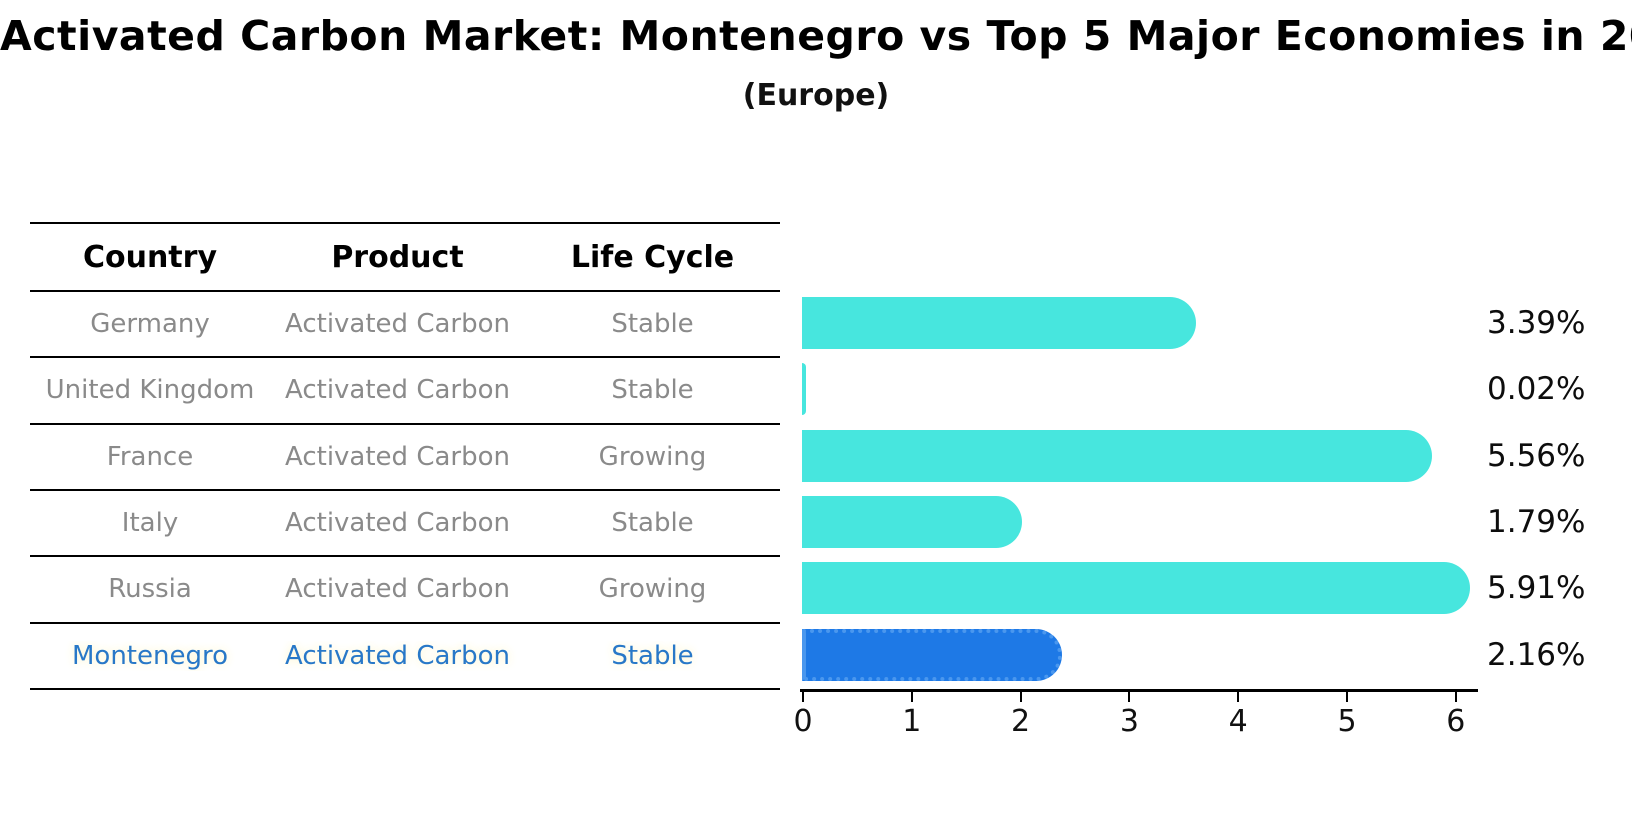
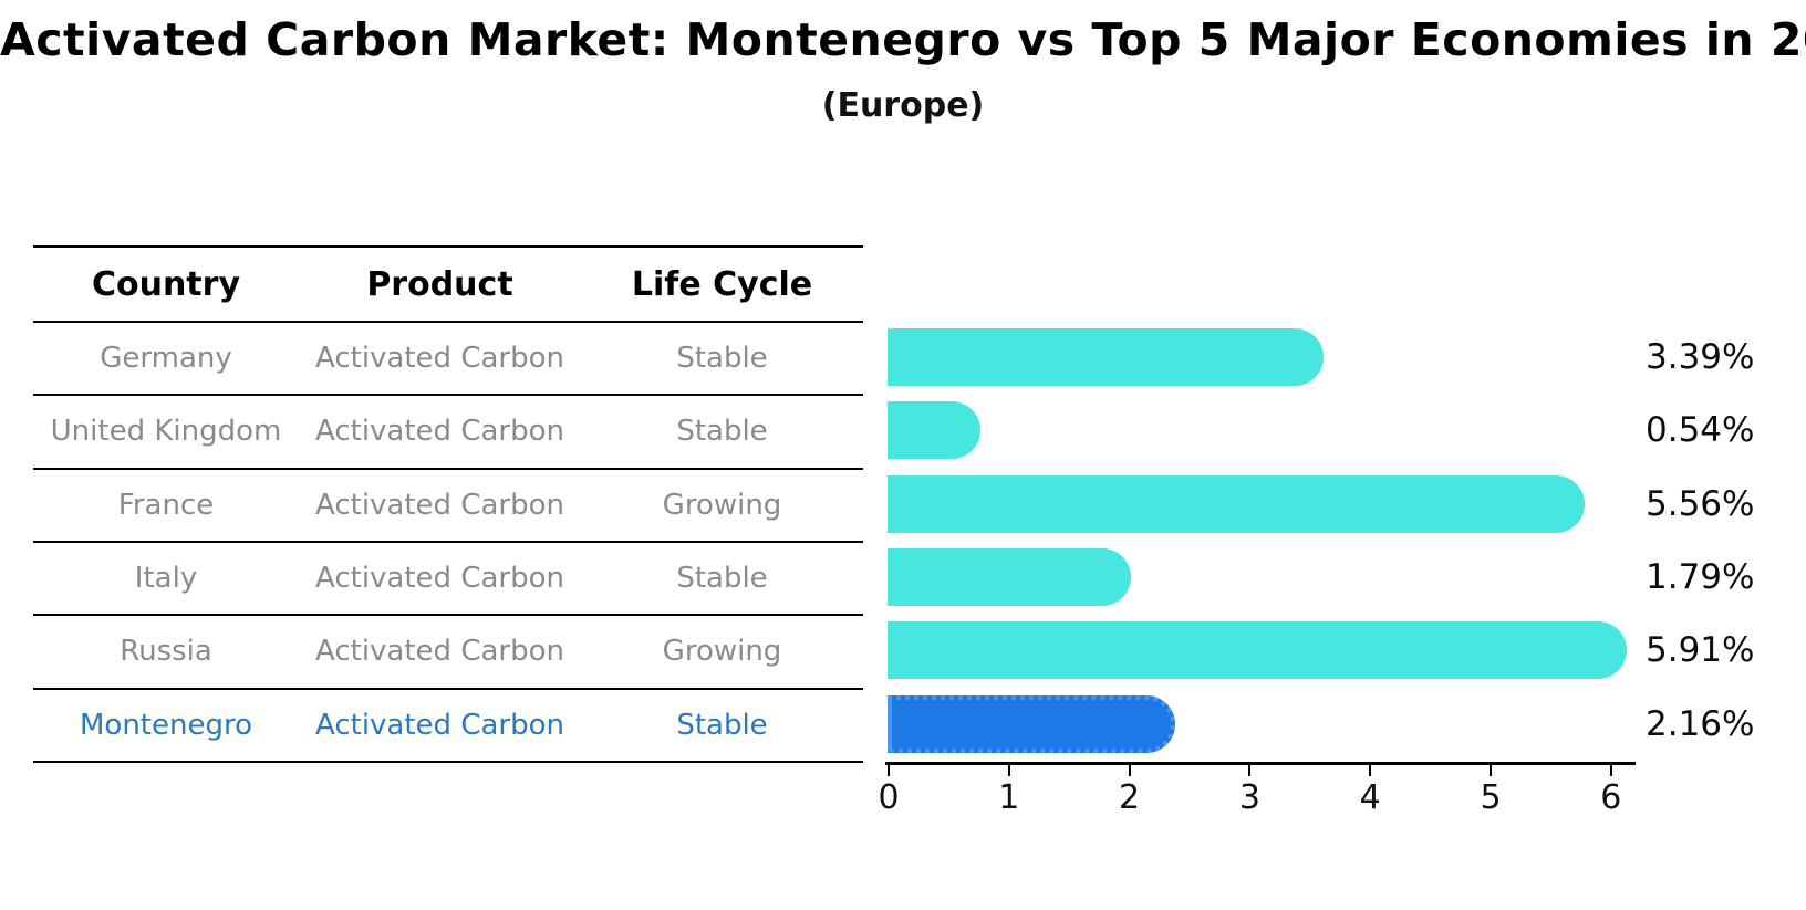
United Kingdom: 0.02% -> 0.54%
